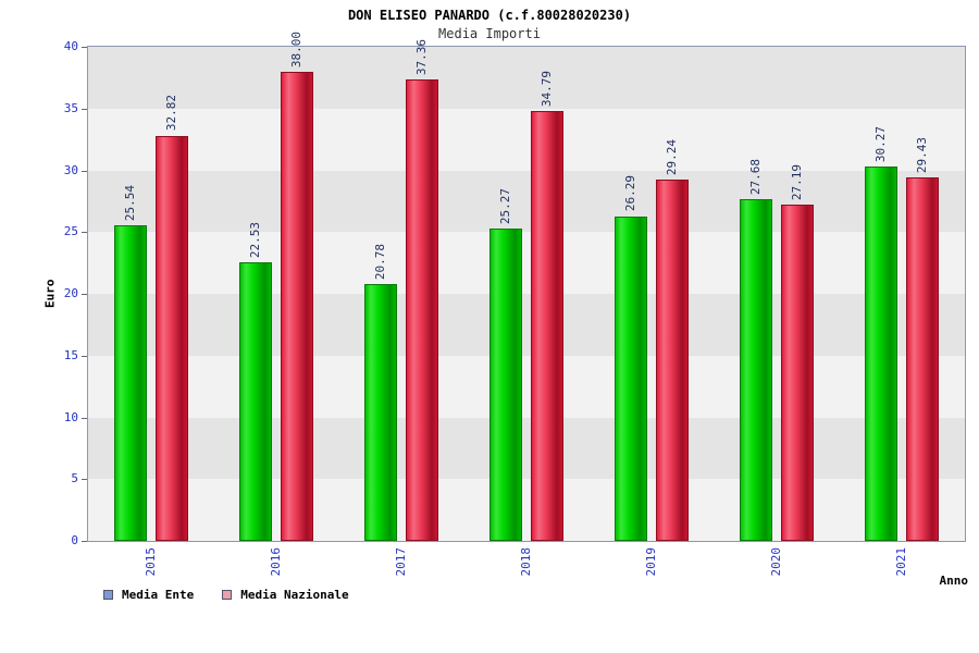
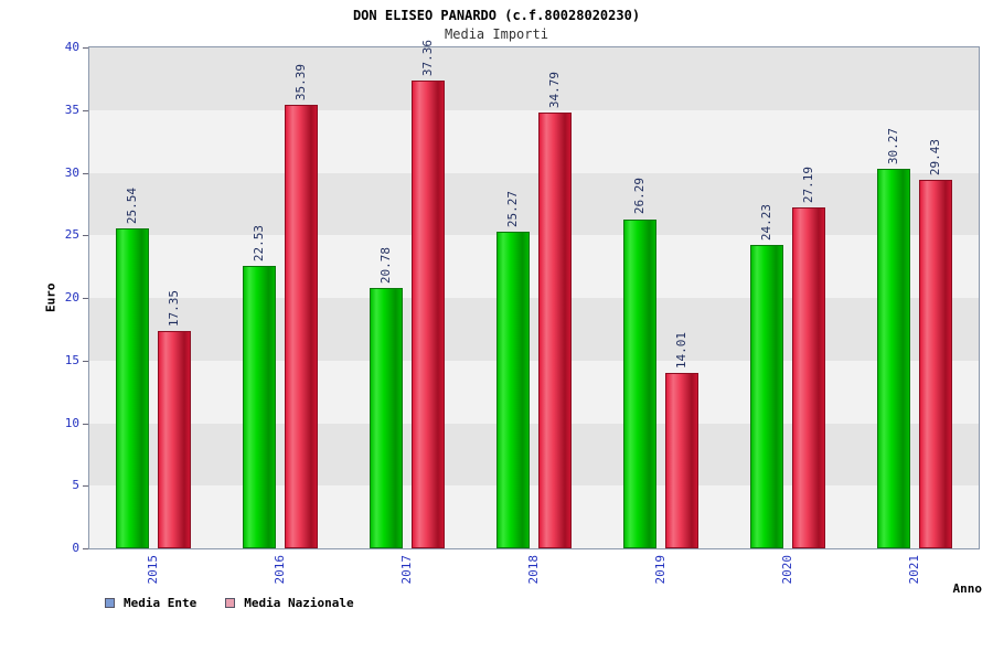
Media Nazionale/2015: 32.82 -> 17.35
Media Nazionale/2016: 38.00 -> 35.39
Media Nazionale/2019: 29.24 -> 14.01
Media Ente/2020: 27.68 -> 24.23
